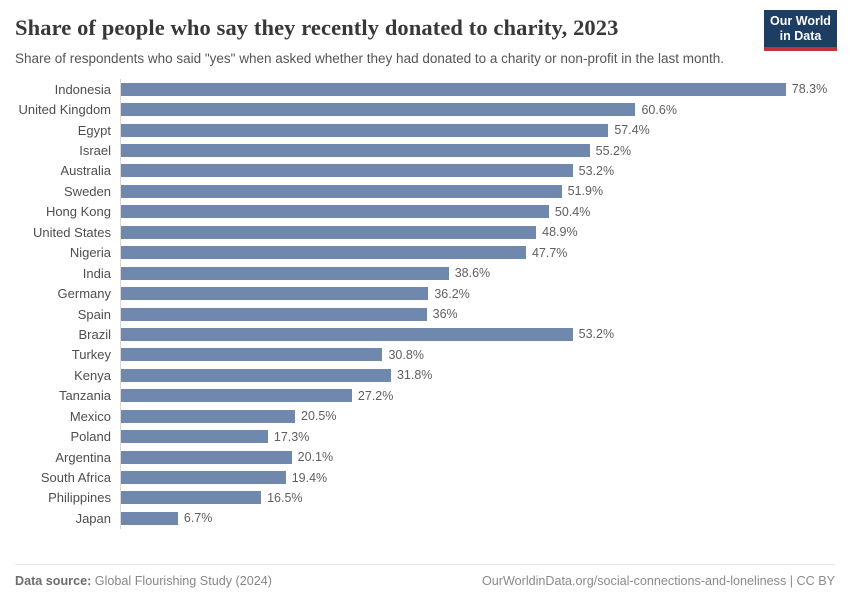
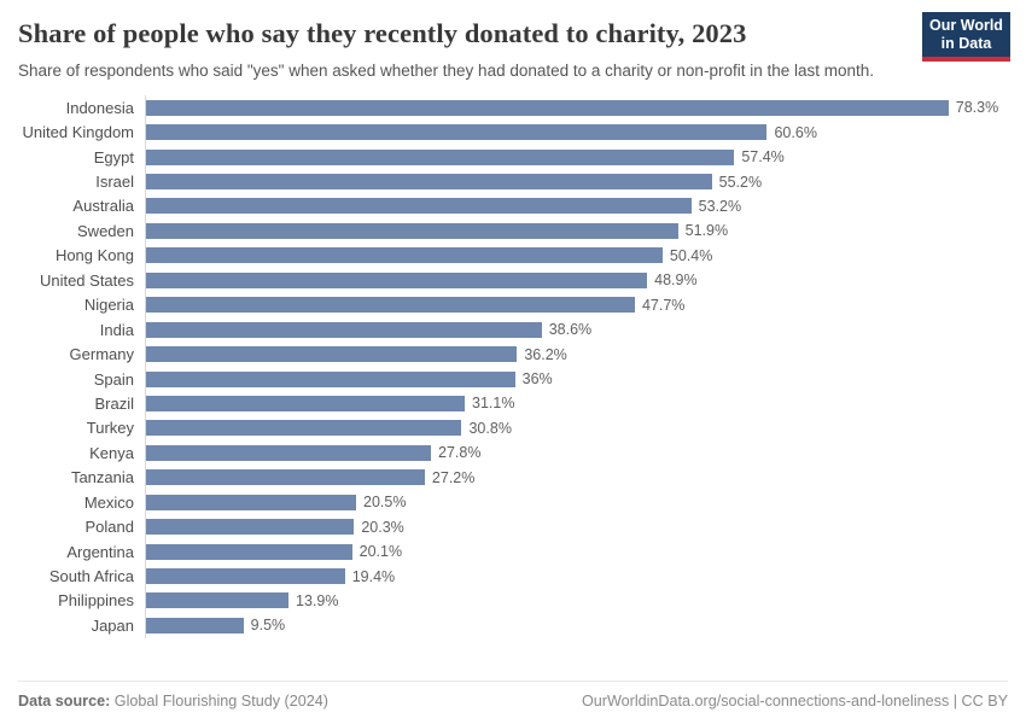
Brazil: 53.2% -> 31.1%
Kenya: 31.8% -> 27.8%
Poland: 17.3% -> 20.3%
Philippines: 16.5% -> 13.9%
Japan: 6.7% -> 9.5%
